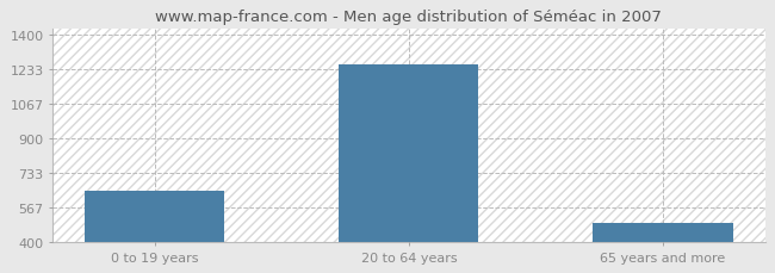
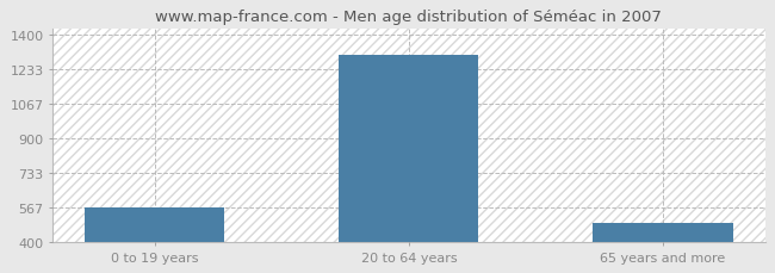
0 to 19 years: 650 -> 570
20 to 64 years: 1260 -> 1310
